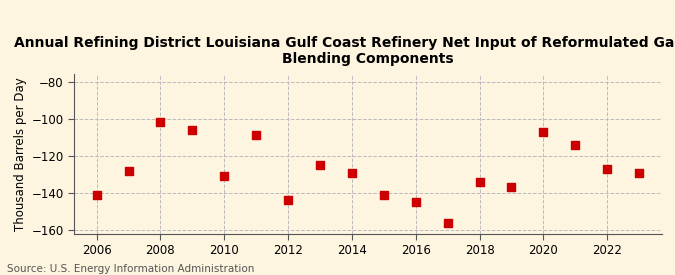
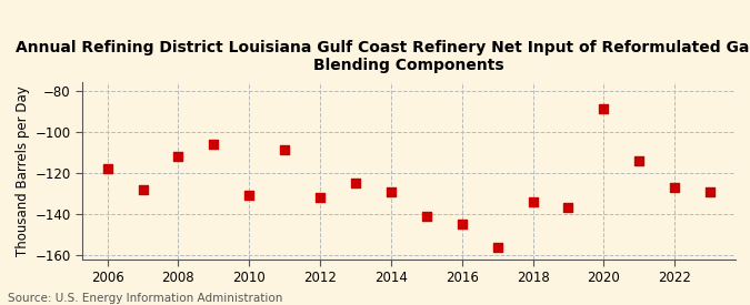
2006: -141 -> -118
2008: -102 -> -112
2012: -144 -> -132
2020: -107 -> -89
